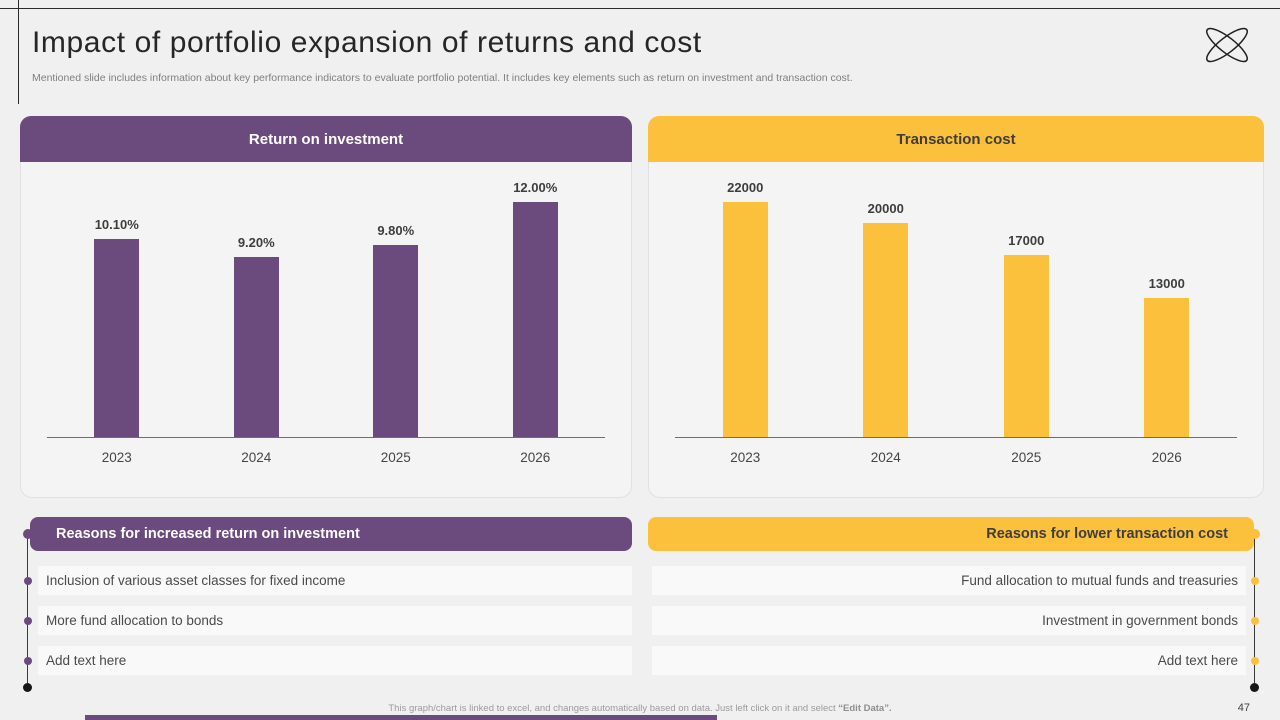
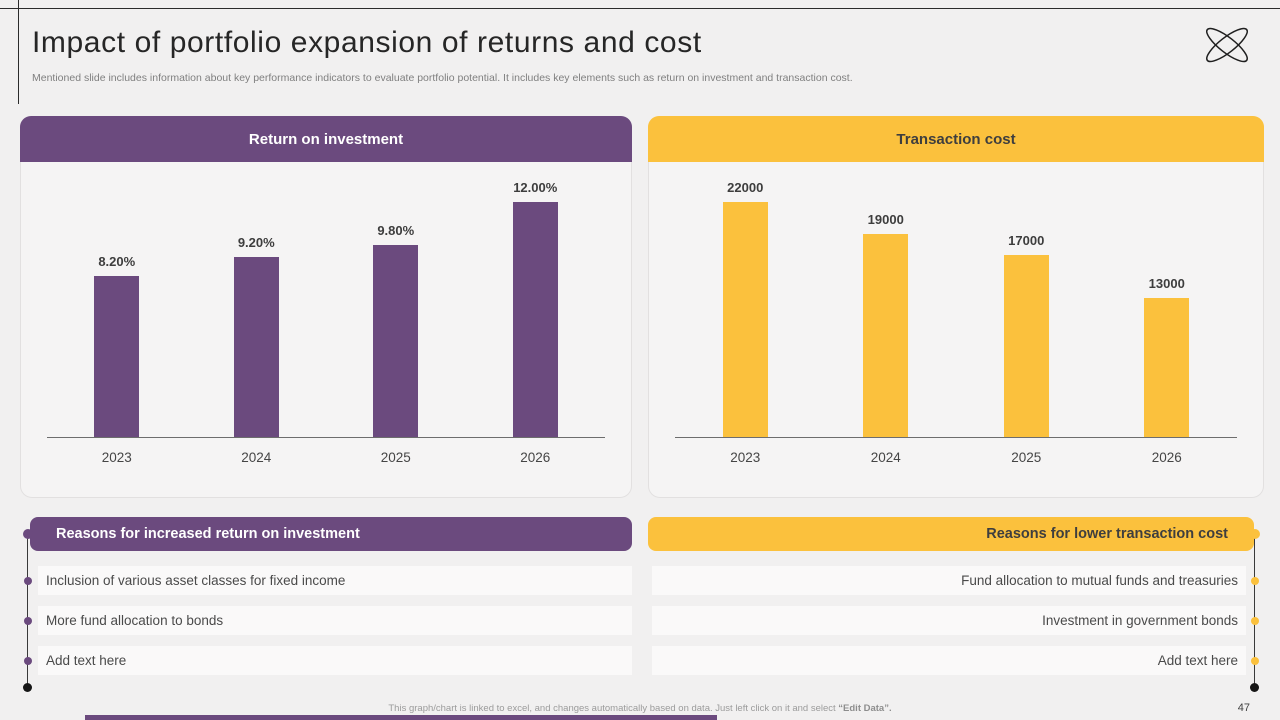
Return on investment/2023: 10.10% -> 8.20%
Transaction cost/2024: 20000 -> 19000
